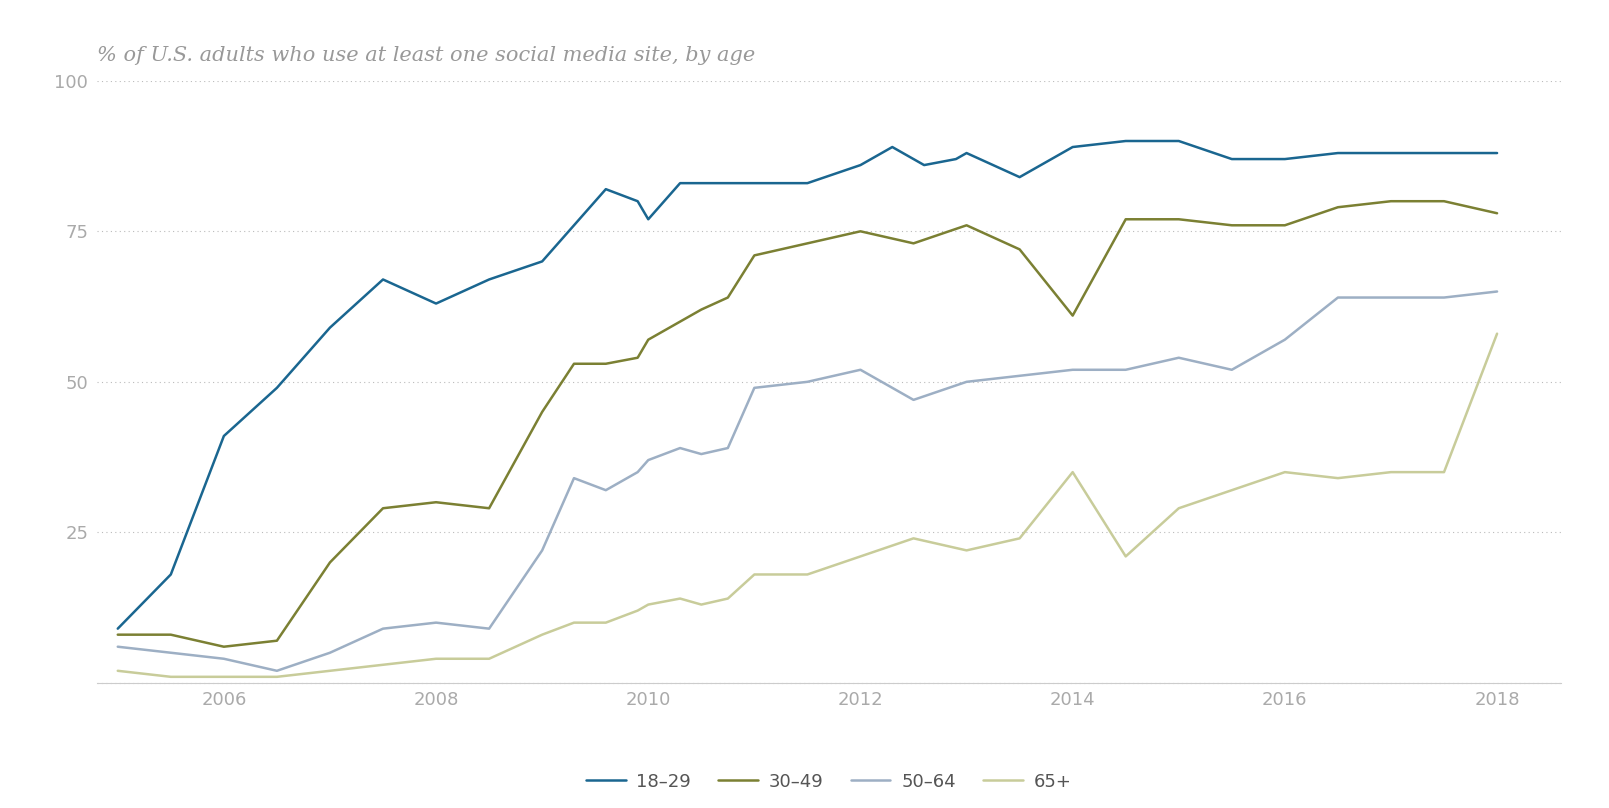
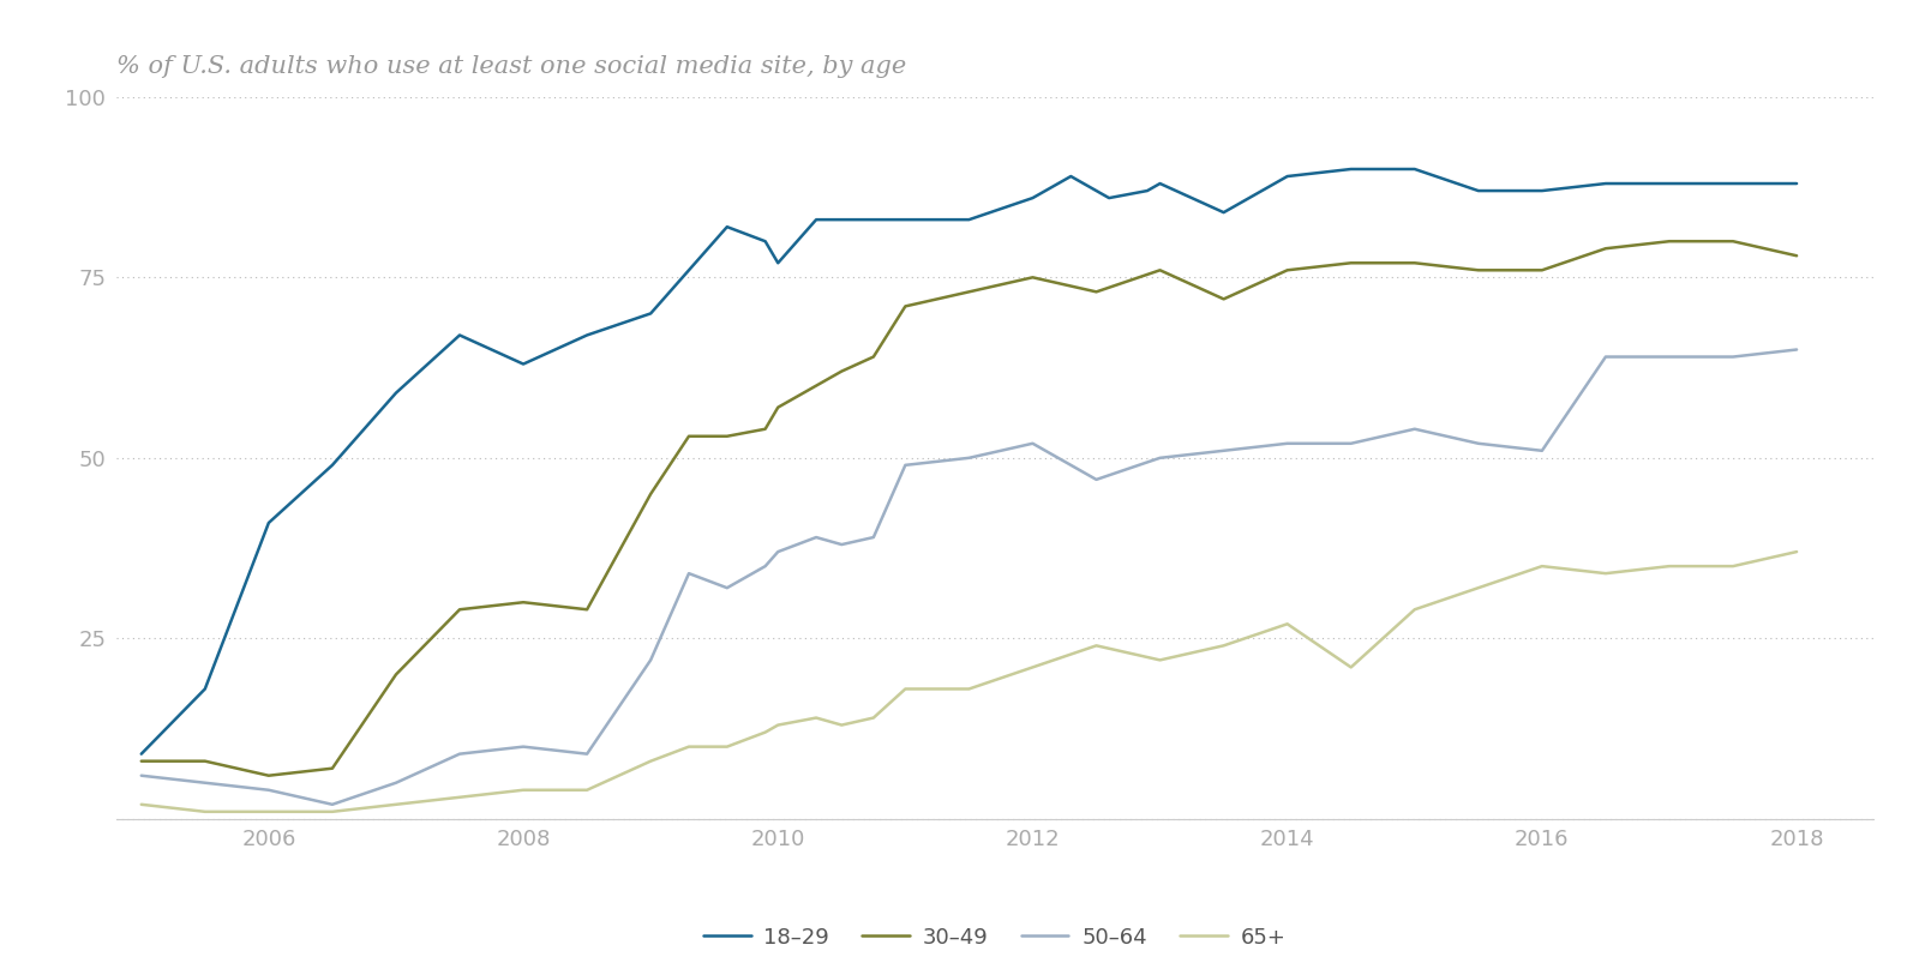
30–49/2014: 61 -> 76
65+/2014: 35 -> 27
50–64/2016: 57 -> 51
65+/2018: 58 -> 37
